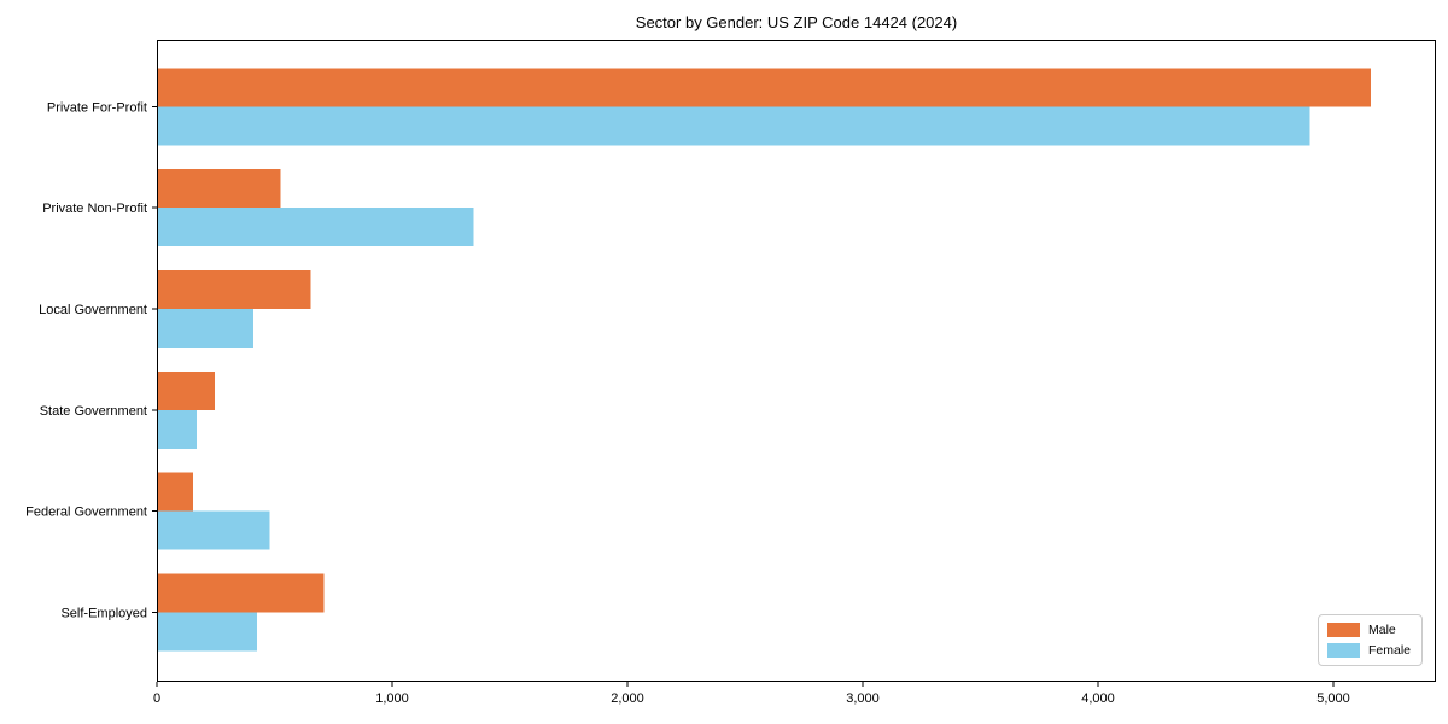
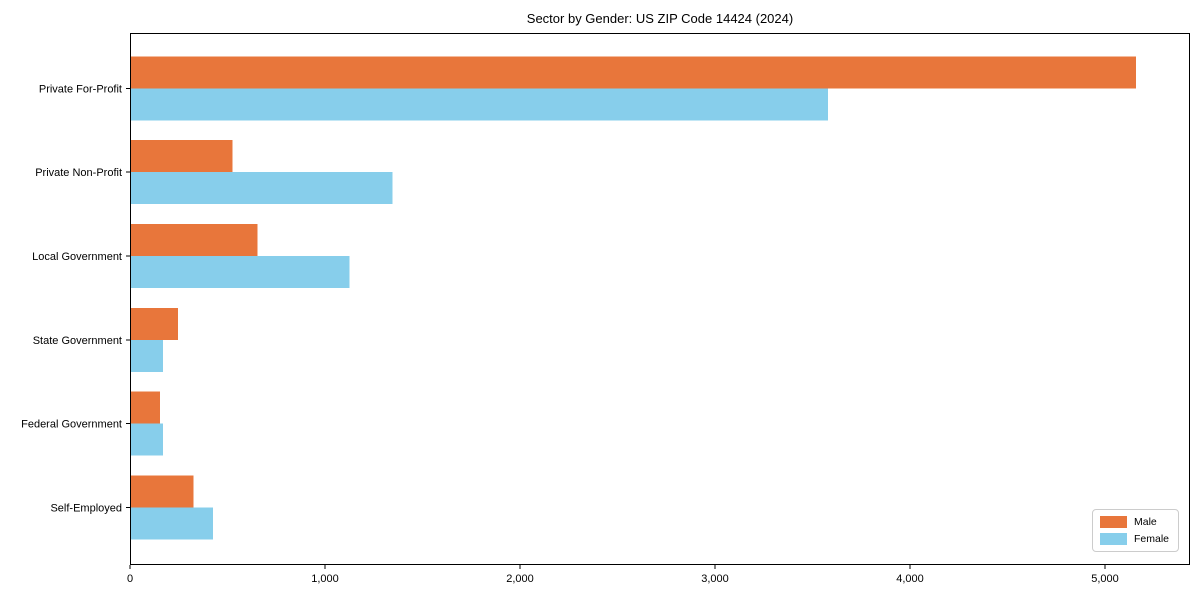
Female/Private For-Profit: 4900 -> 3580
Female/Local Government: 410 -> 1120
Female/Federal Government: 480 -> 170
Male/Self-Employed: 710 -> 320
